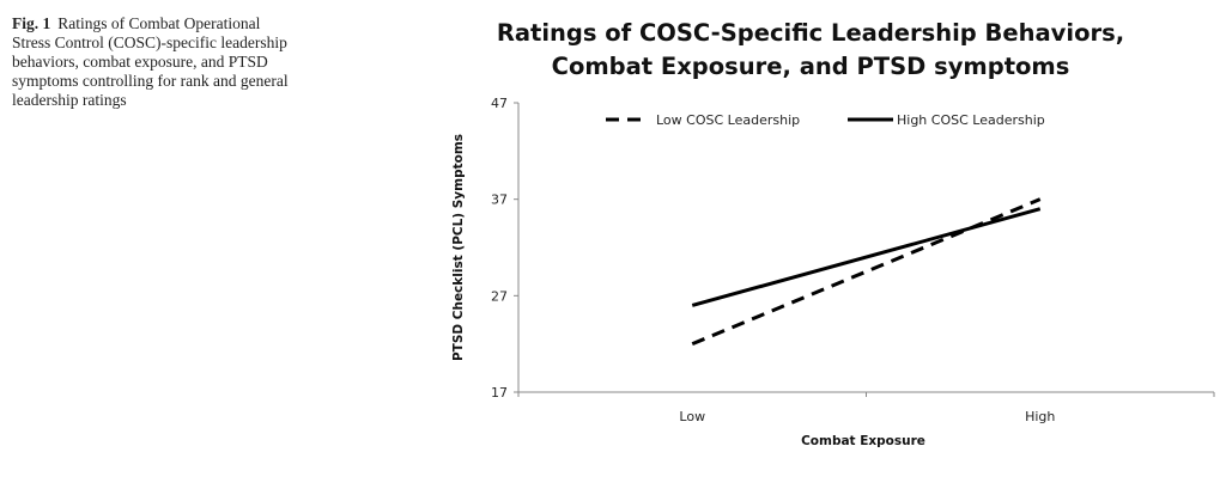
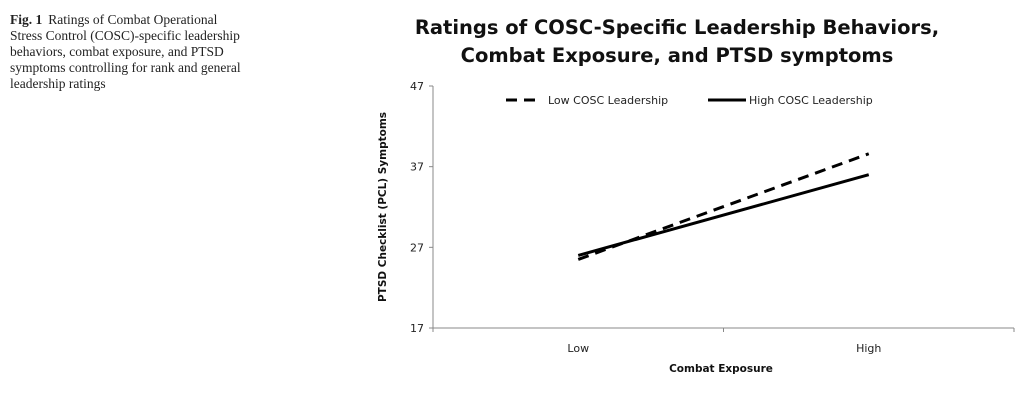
Low COSC Leadership/Low: 22 -> 26
Low COSC Leadership/High: 37 -> 39
